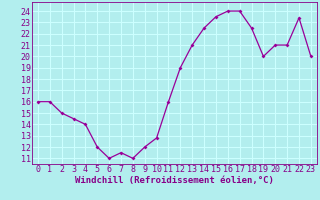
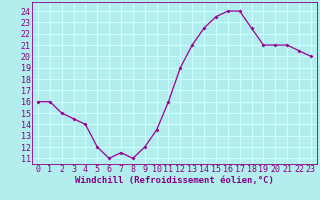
10: 12.8 -> 13.5
19: 20.0 -> 21.0
22: 23.4 -> 20.5
